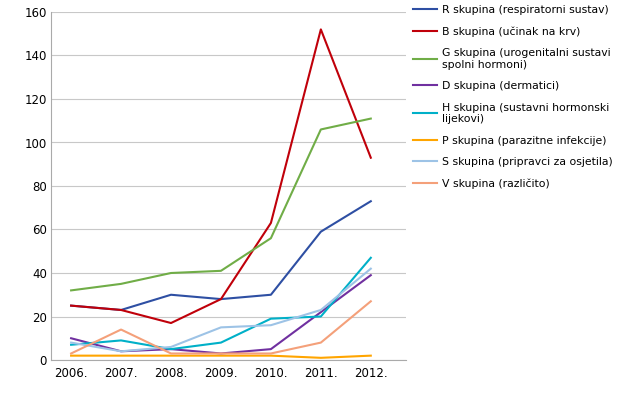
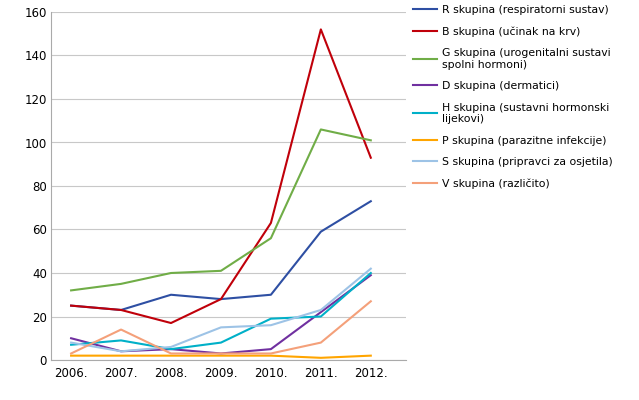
G skupina (urogenitalni sustavi spolni hormoni)/2012.: 111 -> 101
H skupina (sustavni hormonski lijekovi)/2012.: 47 -> 40
